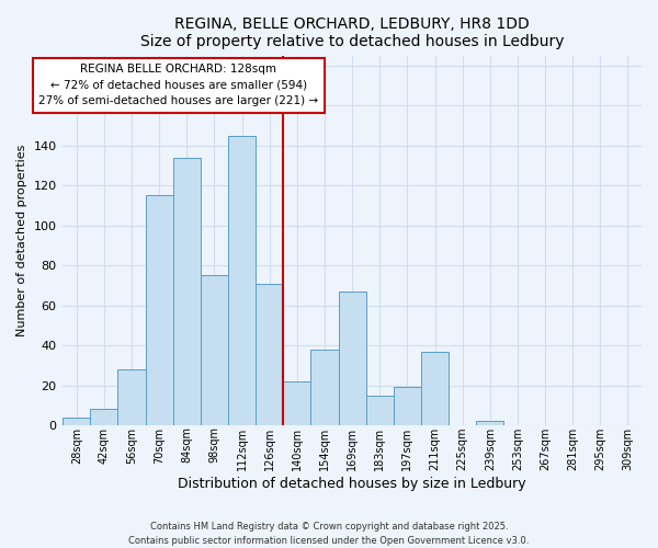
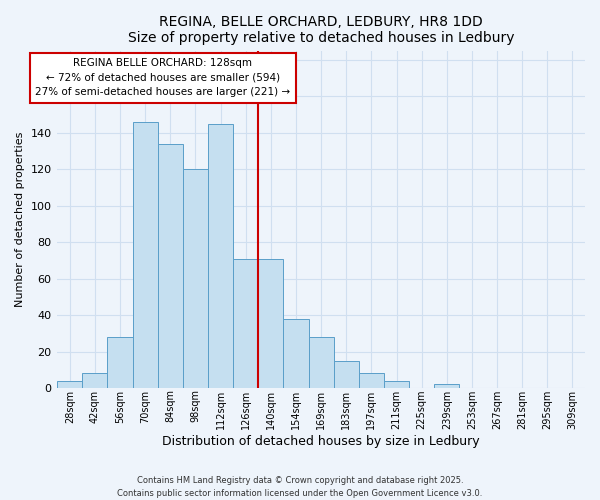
70sqm: 115 -> 146
98sqm: 75 -> 120
140sqm: 22 -> 71
169sqm: 67 -> 28
197sqm: 19 -> 8
211sqm: 37 -> 4
